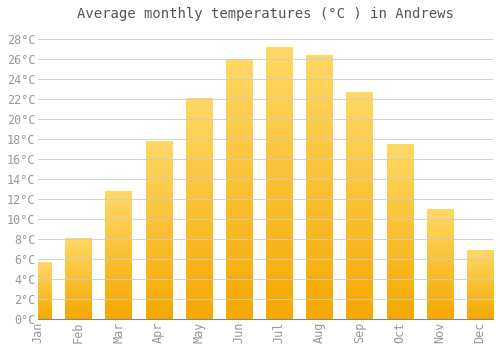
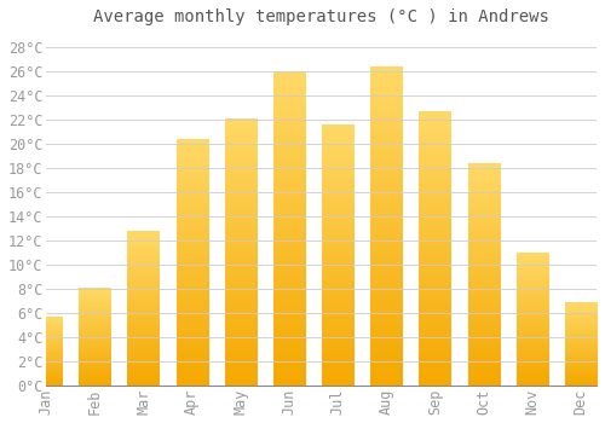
Apr: 17.8°C -> 20.4°C
Jul: 27.2°C -> 21.6°C
Oct: 17.5°C -> 18.4°C
